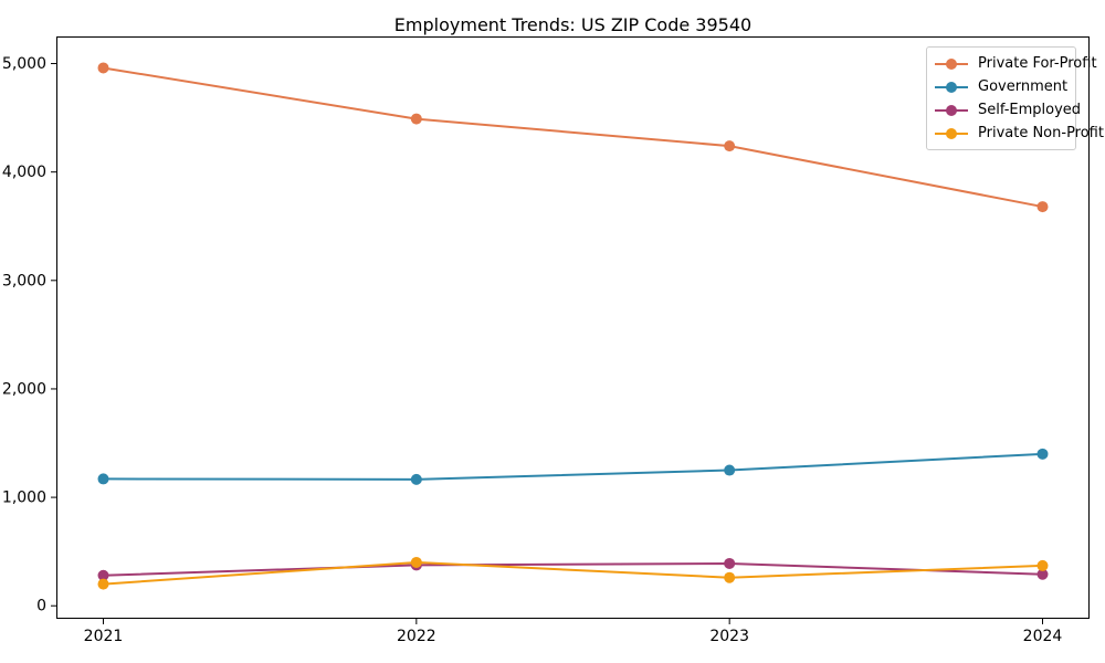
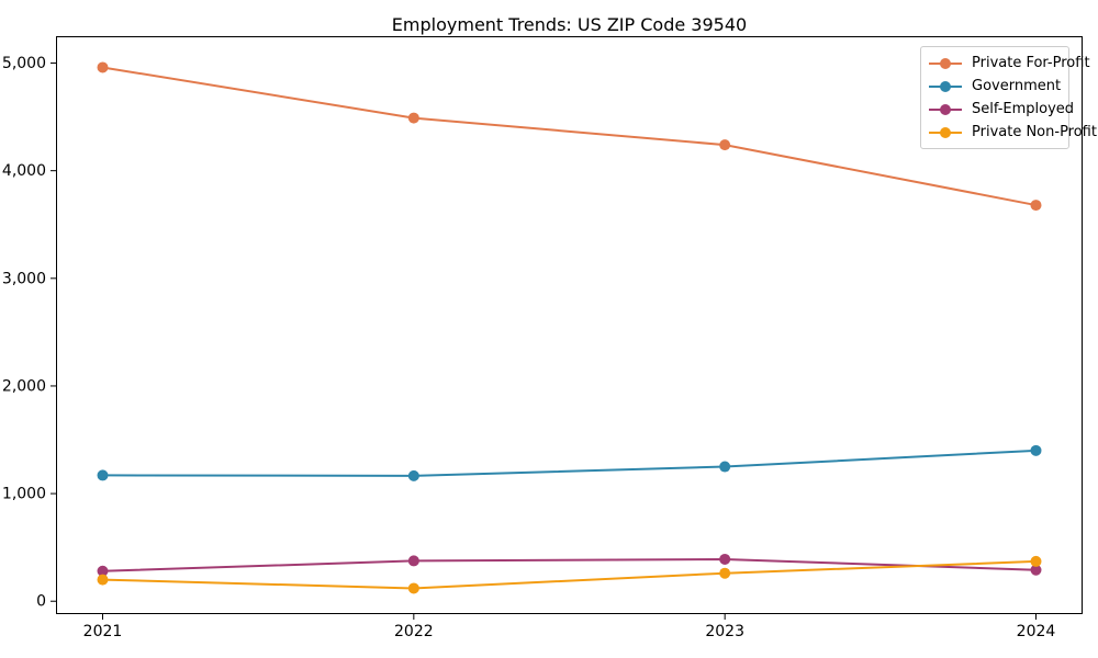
Private Non-Profit/2022: 400 -> 100
